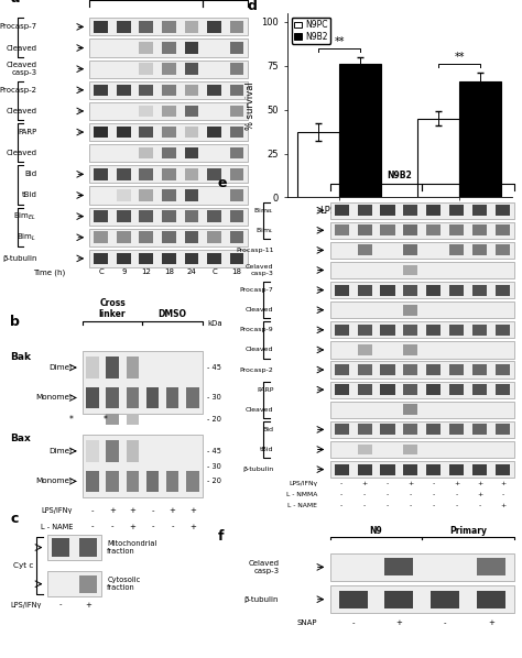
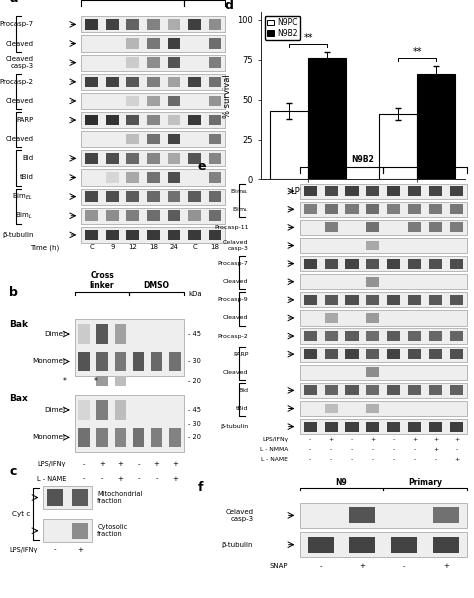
N9PC/LPS/IFNγ: 37 -> 43
N9PC/SNAP: 45 -> 41
